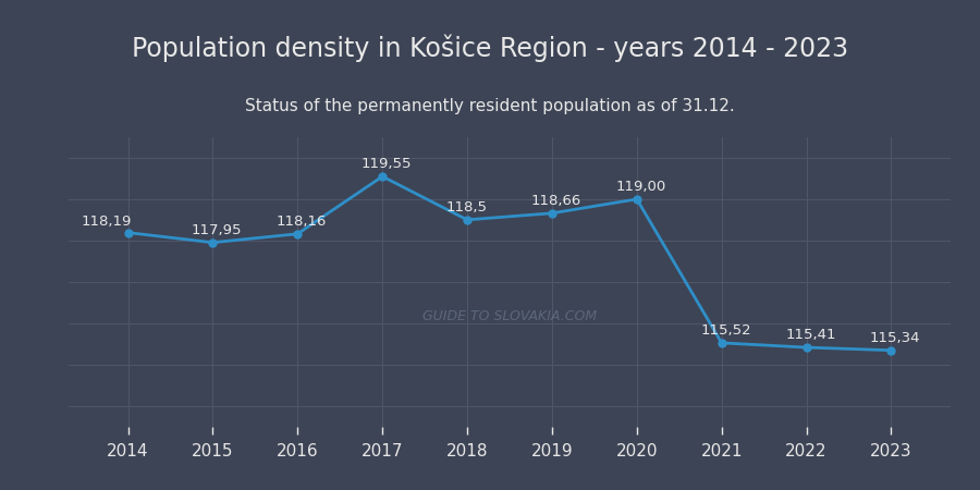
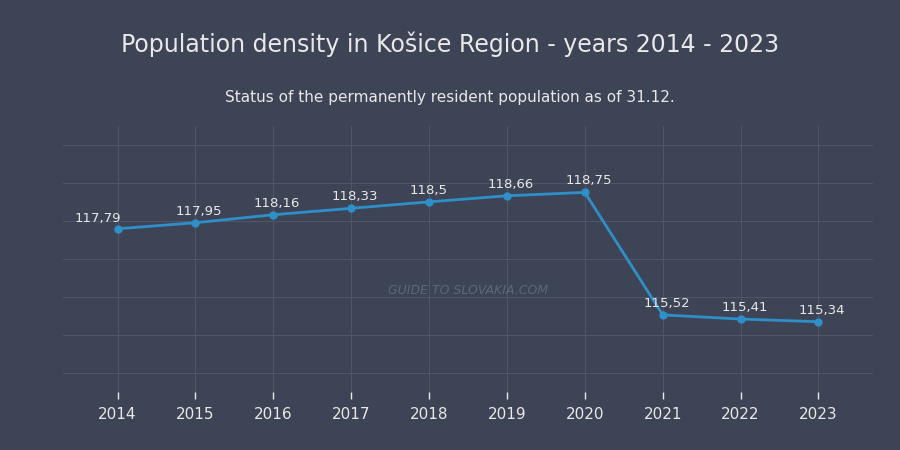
2014: 118,19 -> 117,79
2017: 119,55 -> 118,33
2020: 119,00 -> 118,75
